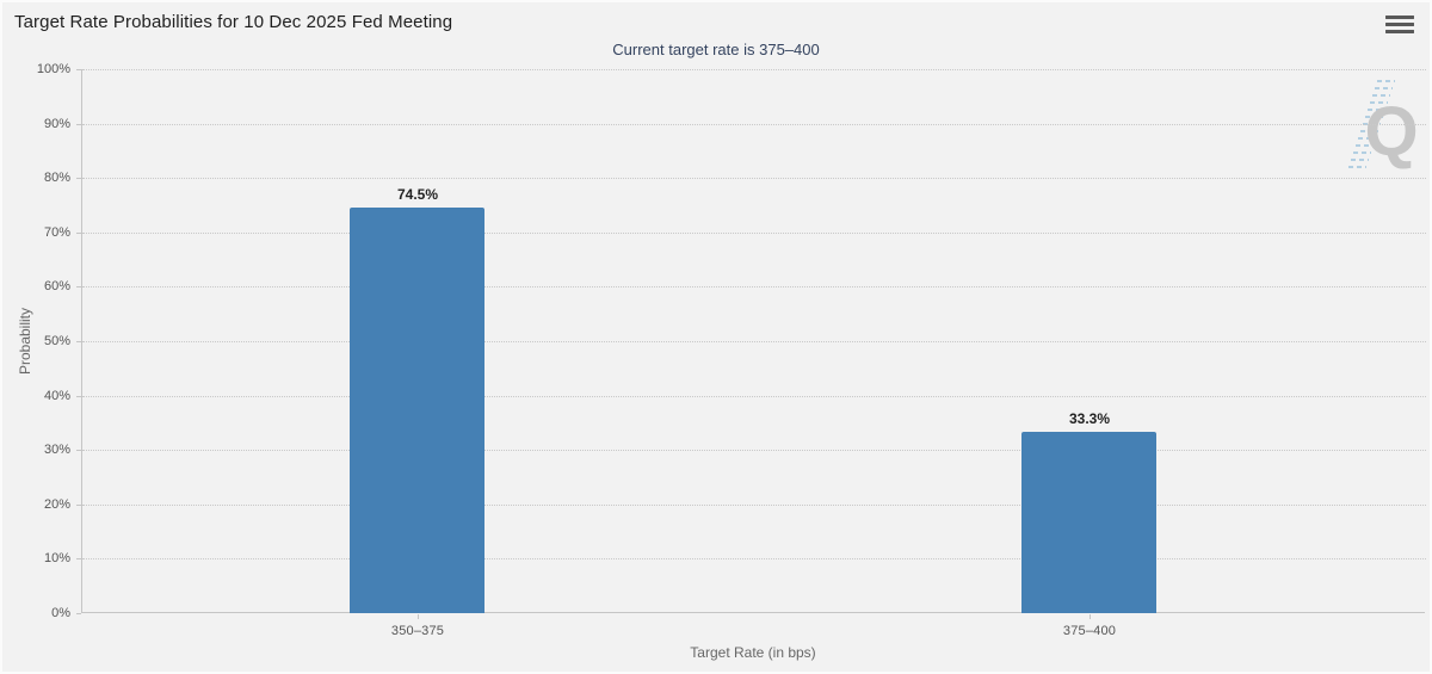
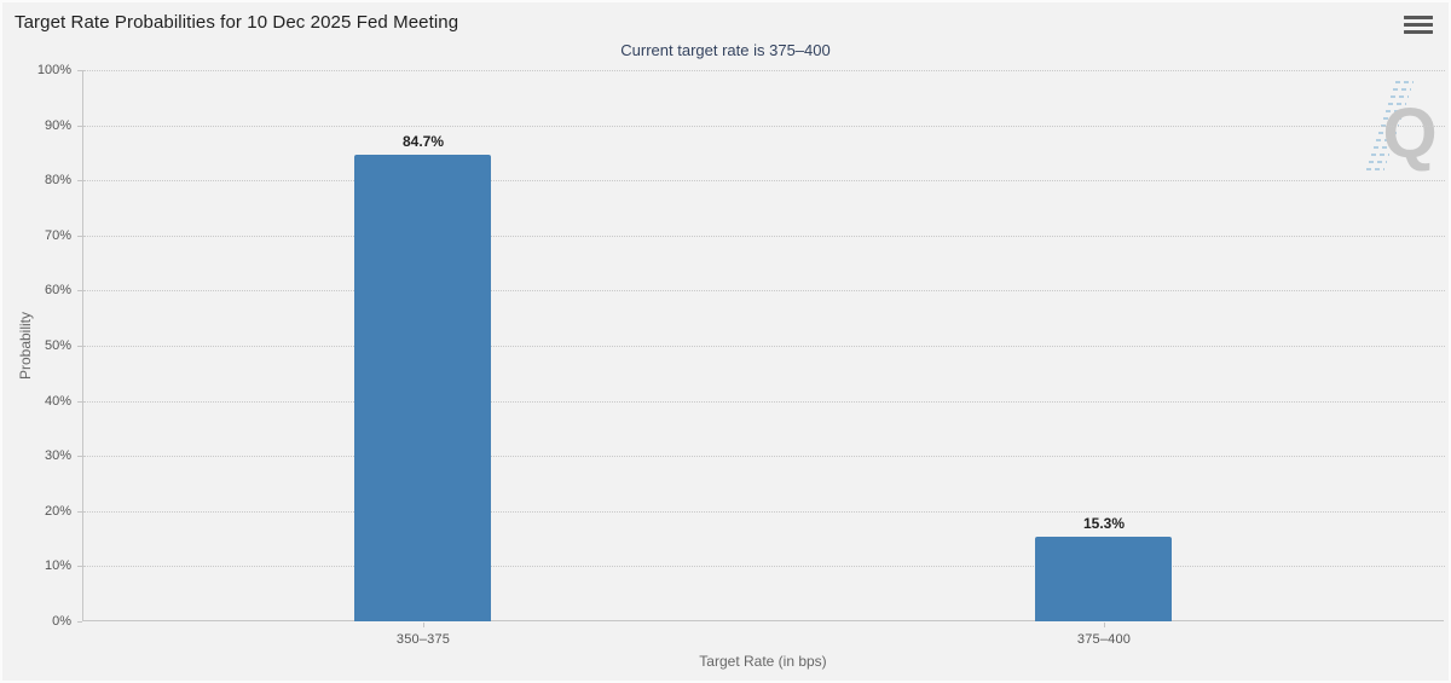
350–375: 74.5% -> 84.7%
375–400: 33.3% -> 15.3%
